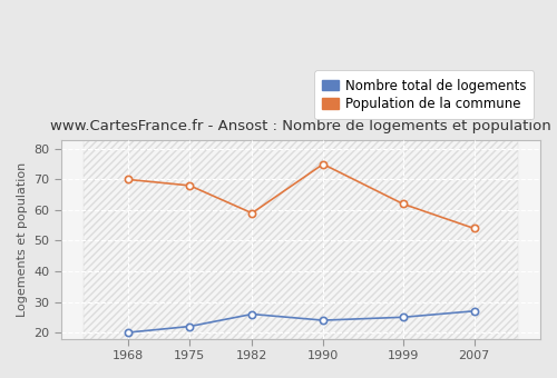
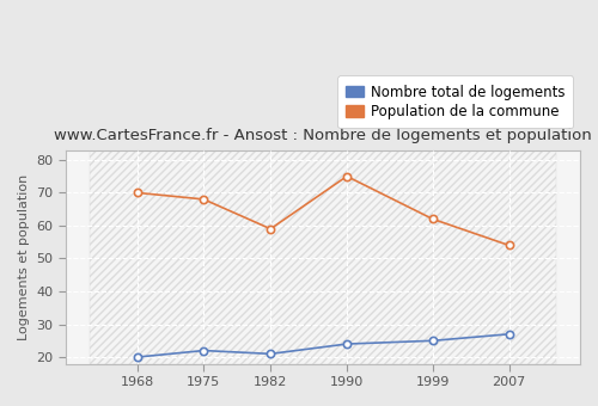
Nombre total de logements/1982: 26 -> 21
